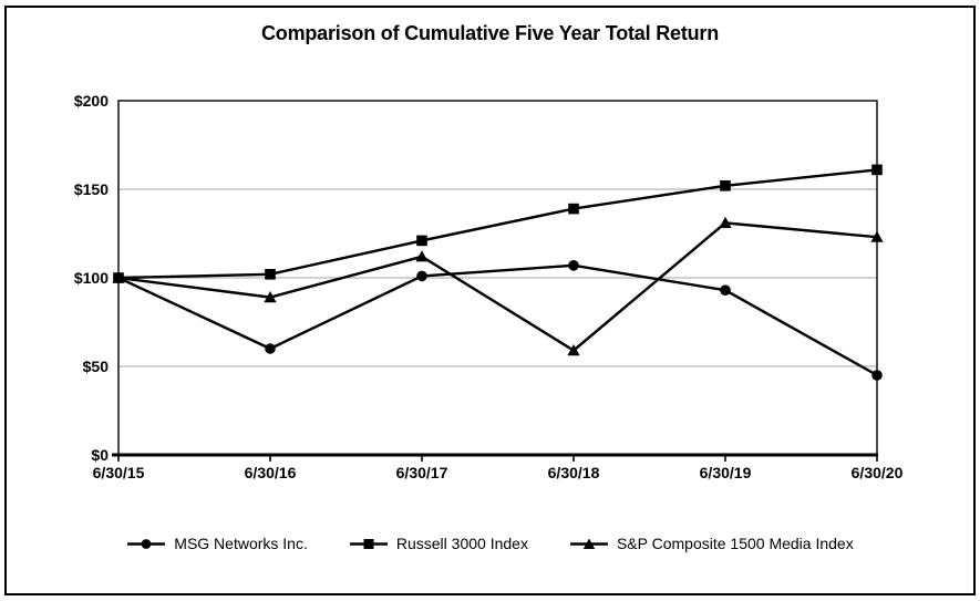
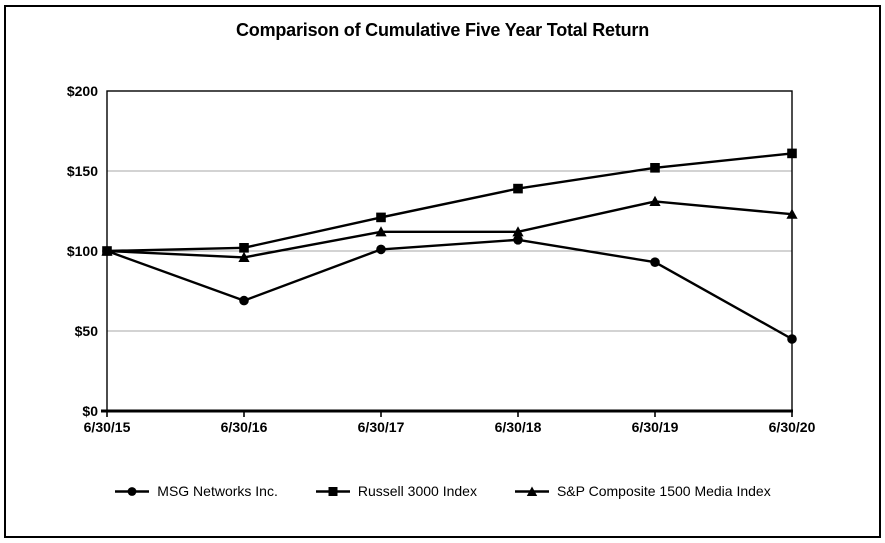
MSG Networks Inc./6/30/16: $60 -> $69
S&P Composite 1500 Media Index/6/30/16: $89 -> $96
S&P Composite 1500 Media Index/6/30/18: $59 -> $112
